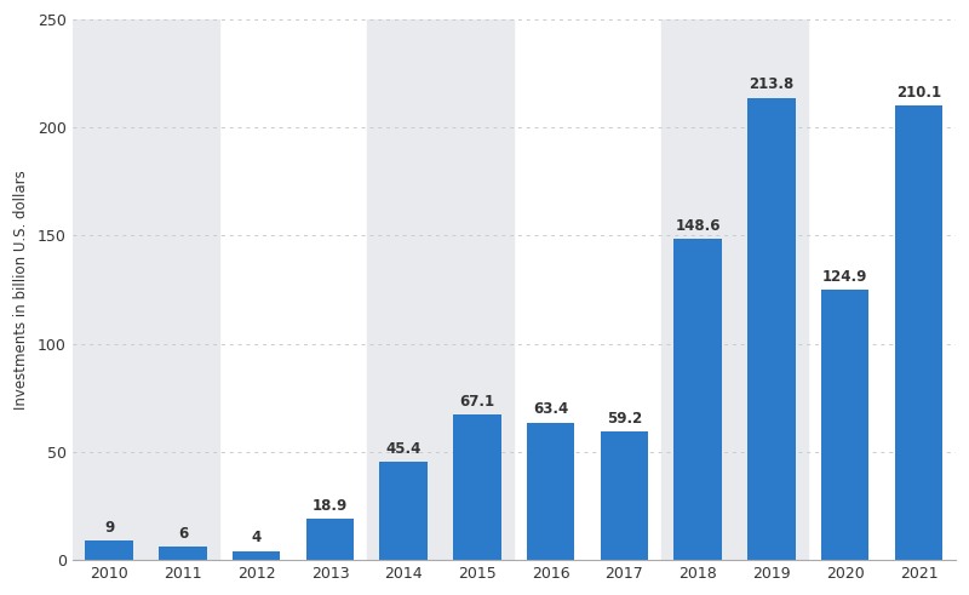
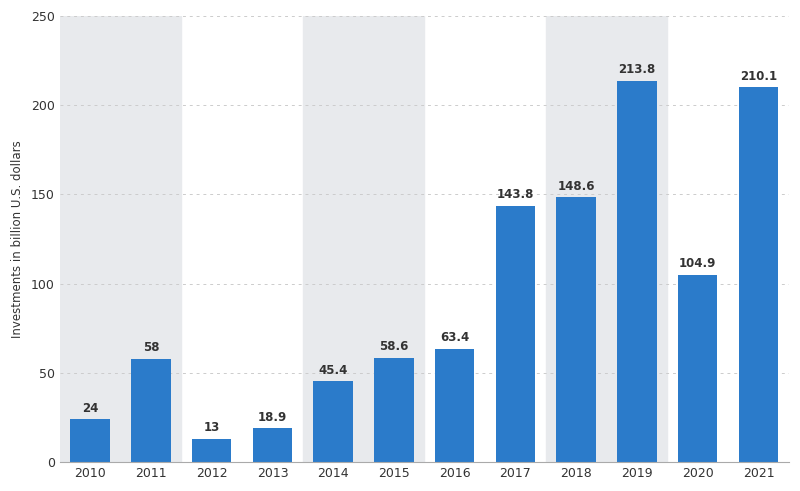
2010: 9 -> 24
2011: 6 -> 58
2012: 4 -> 13
2015: 67.1 -> 58.6
2017: 59.2 -> 143.8
2020: 124.9 -> 104.9
